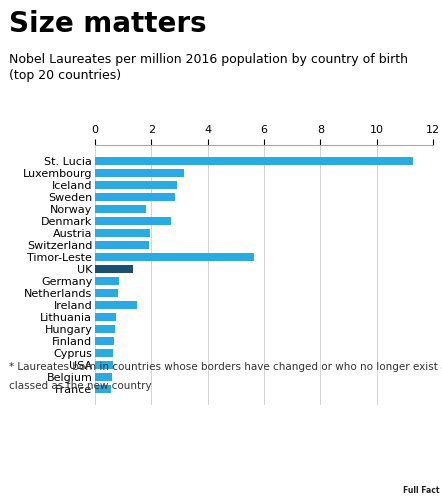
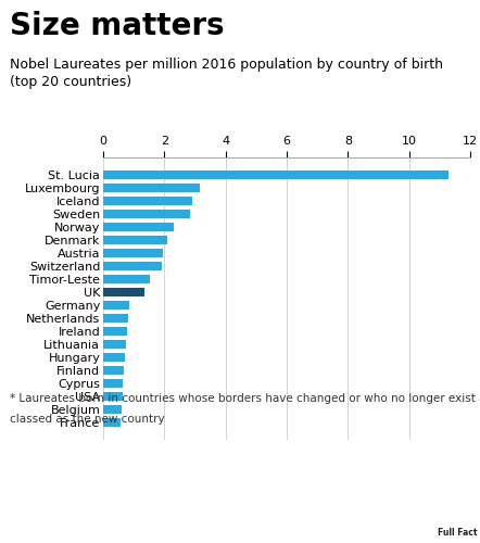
Norway: 1.80 -> 2.30
Denmark: 2.70 -> 2.10
Timor-Leste: 5.65 -> 1.52
Ireland: 1.50 -> 0.78
